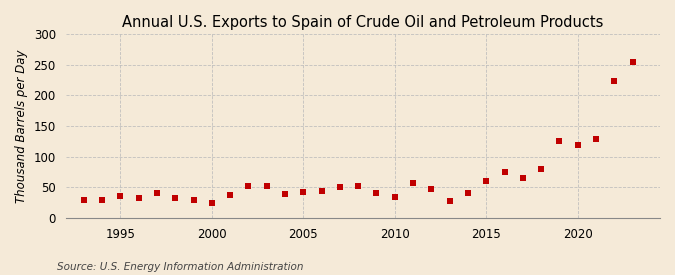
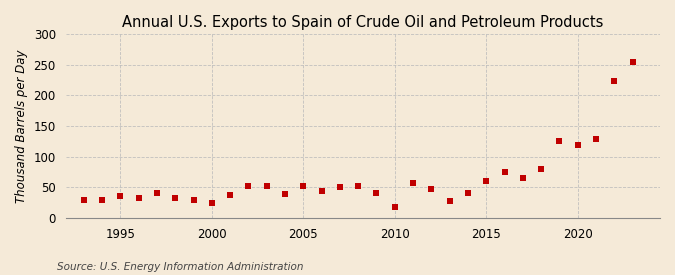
2005: 43 -> 52
2010: 35 -> 18
